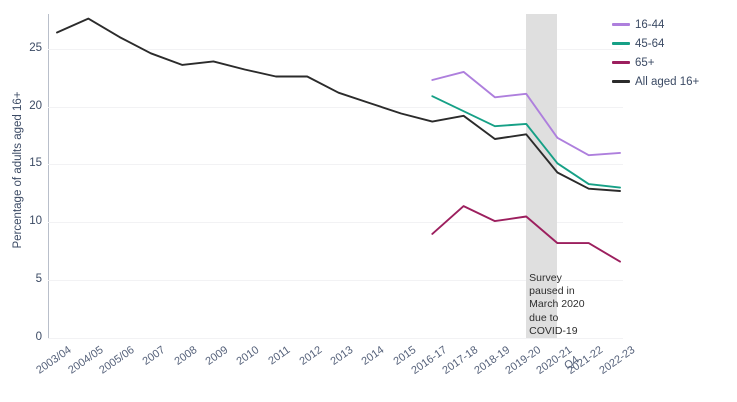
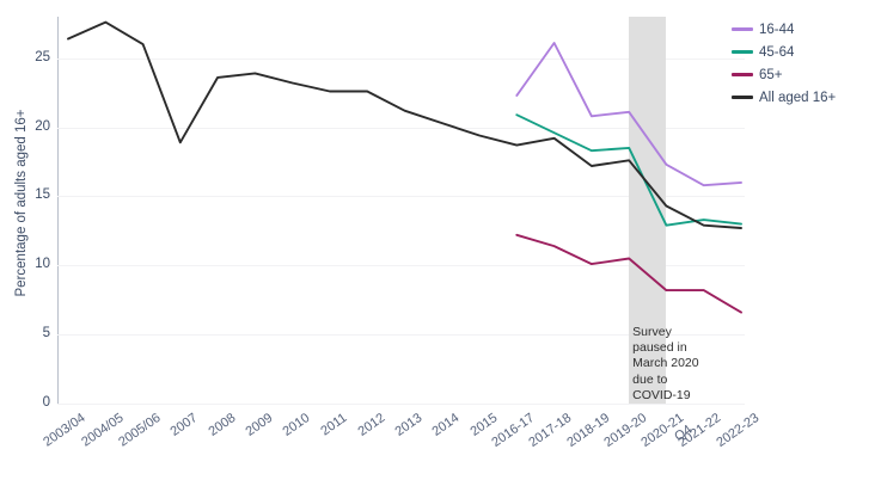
All aged 16+/2007: 24.6 -> 18.9
65+/2016-17: 9.0 -> 12.2
16-44/2017-18: 23.0 -> 26.1
45-64/2020-21 Q4: 15.1 -> 12.9
